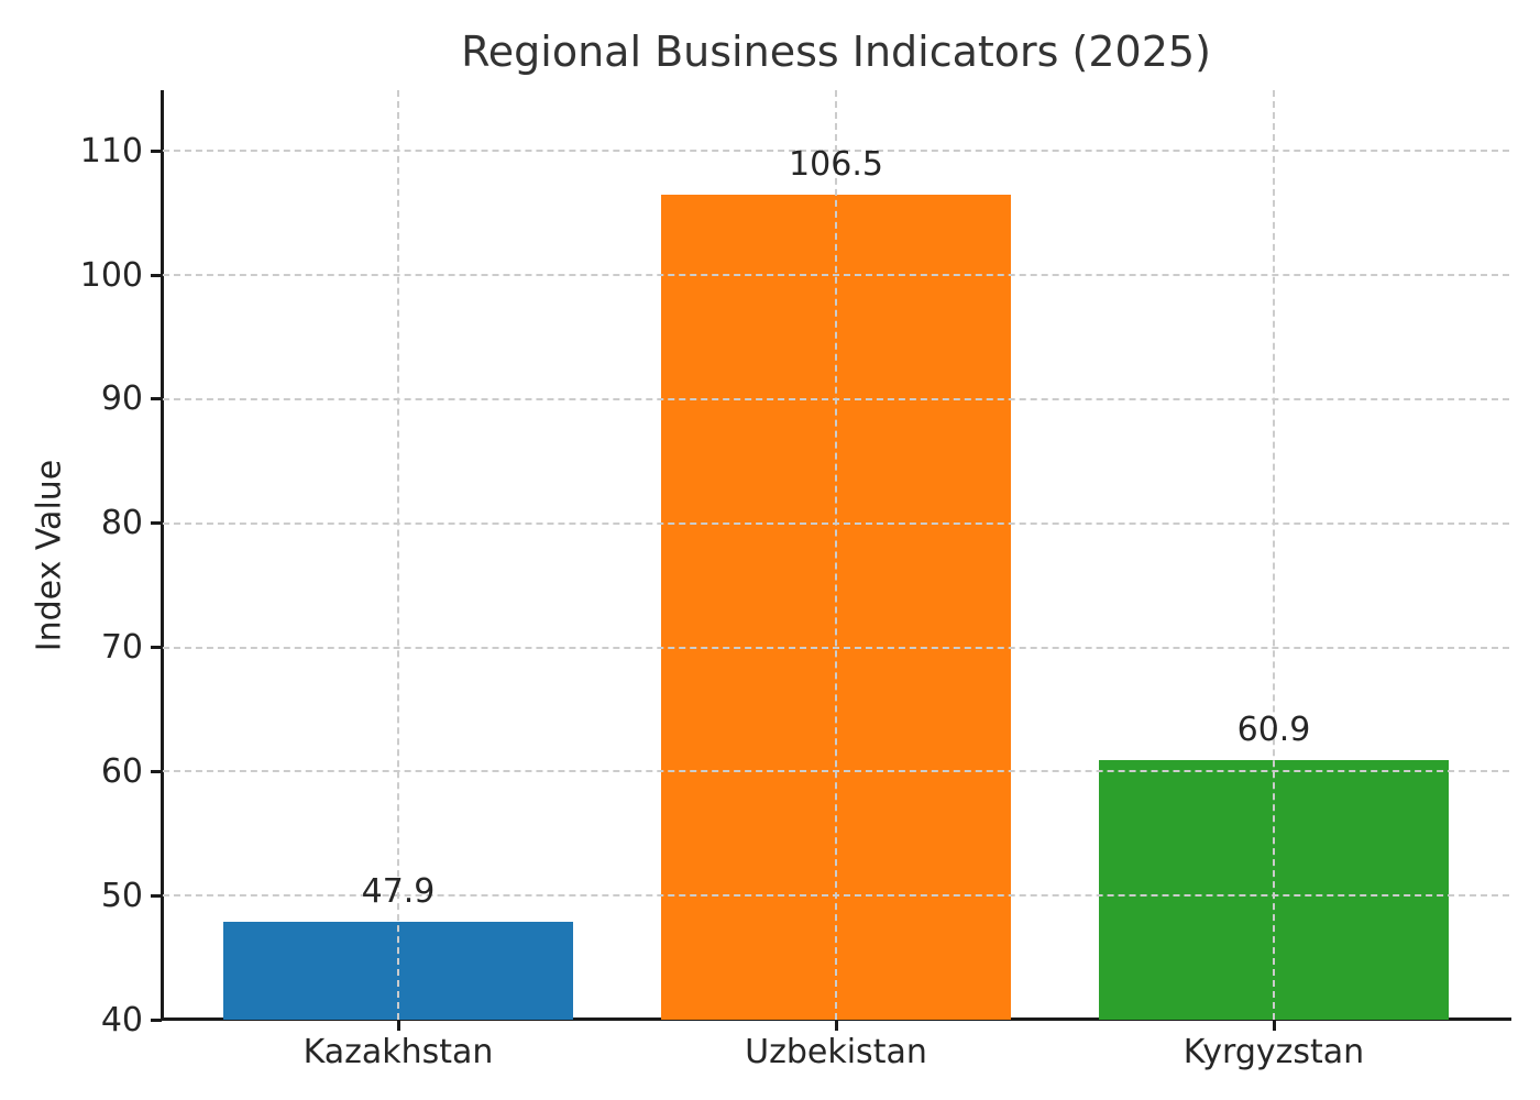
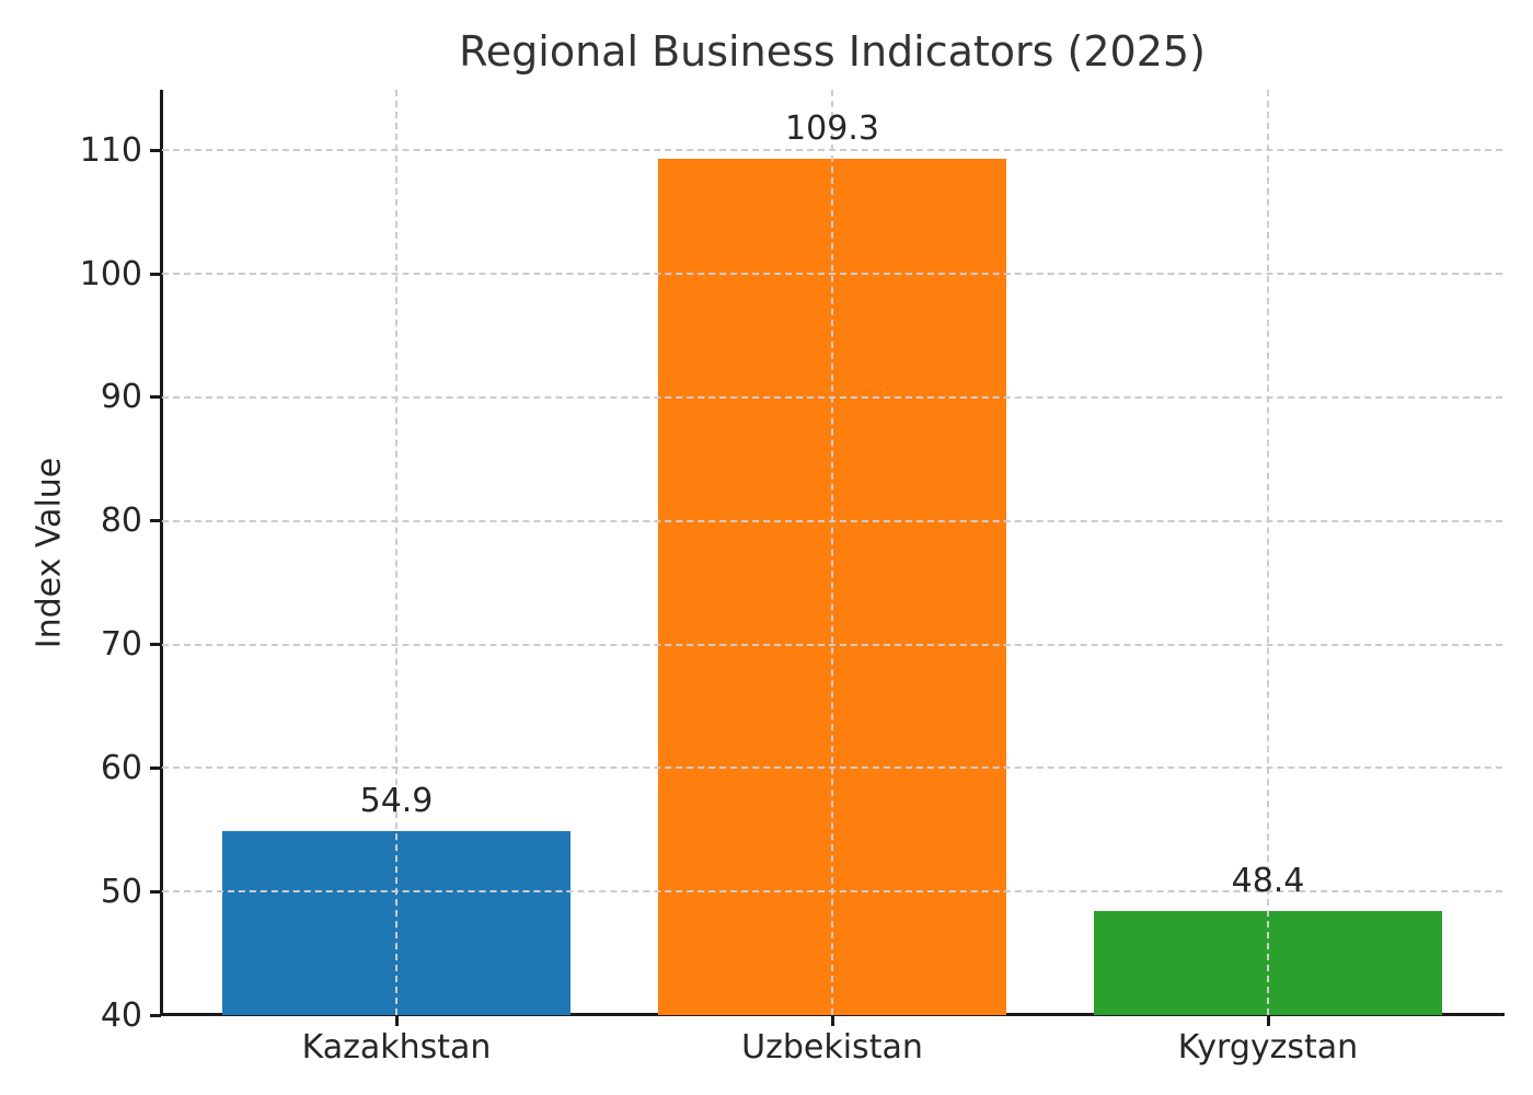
Kazakhstan: 47.9 -> 54.9
Uzbekistan: 106.5 -> 109.3
Kyrgyzstan: 60.9 -> 48.4
